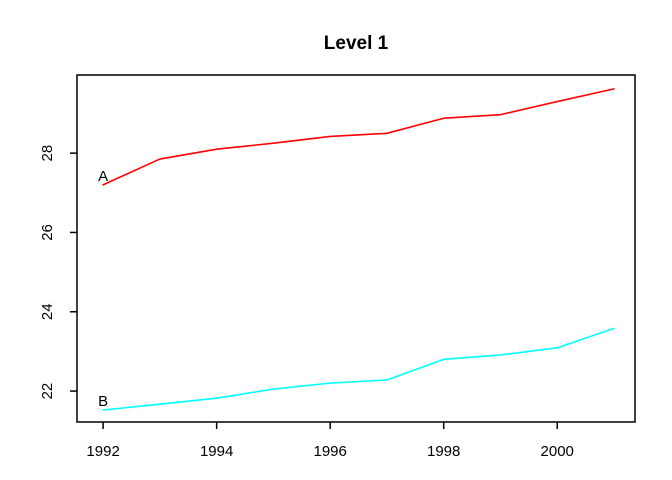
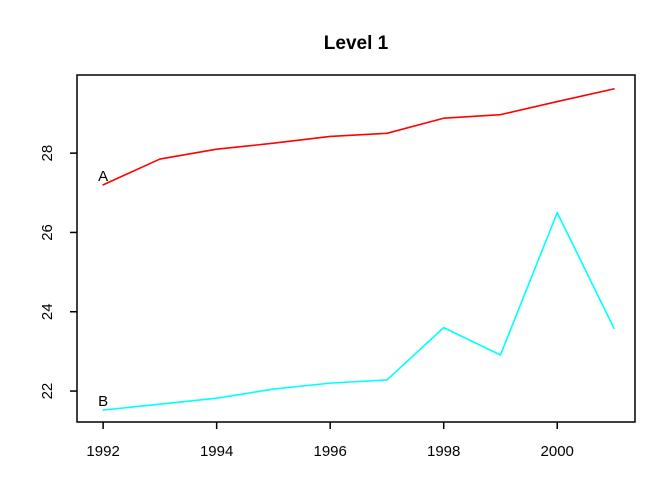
B/1998: 22.8 -> 23.6
B/2000: 23.1 -> 26.5
